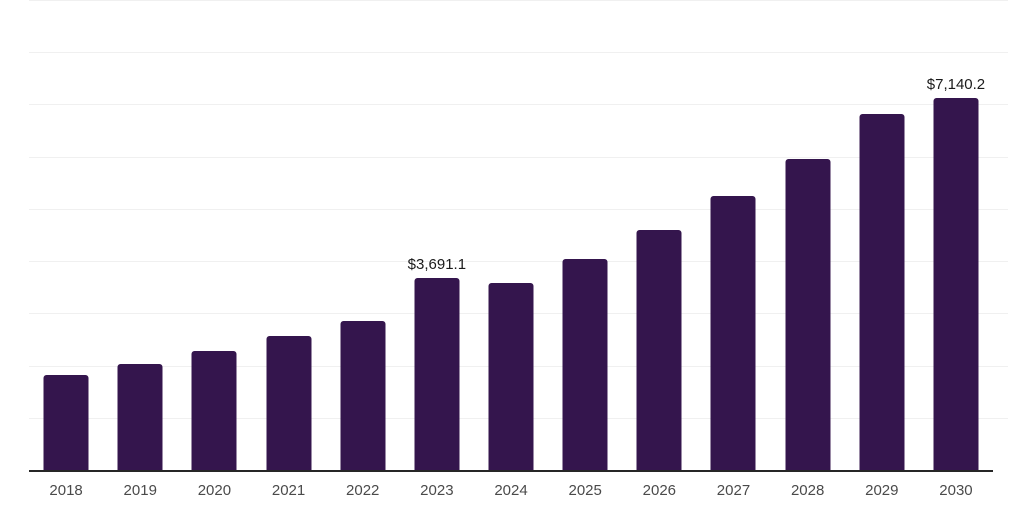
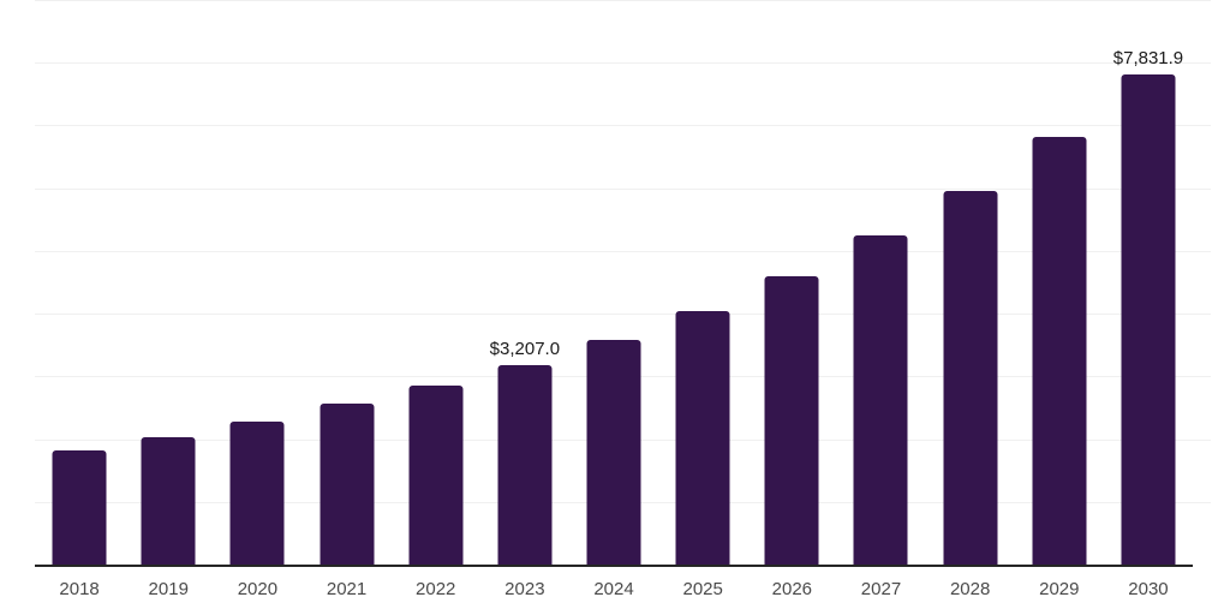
2023: $3,691.1 -> $3,207.0
2030: $7,140.2 -> $7,831.9
